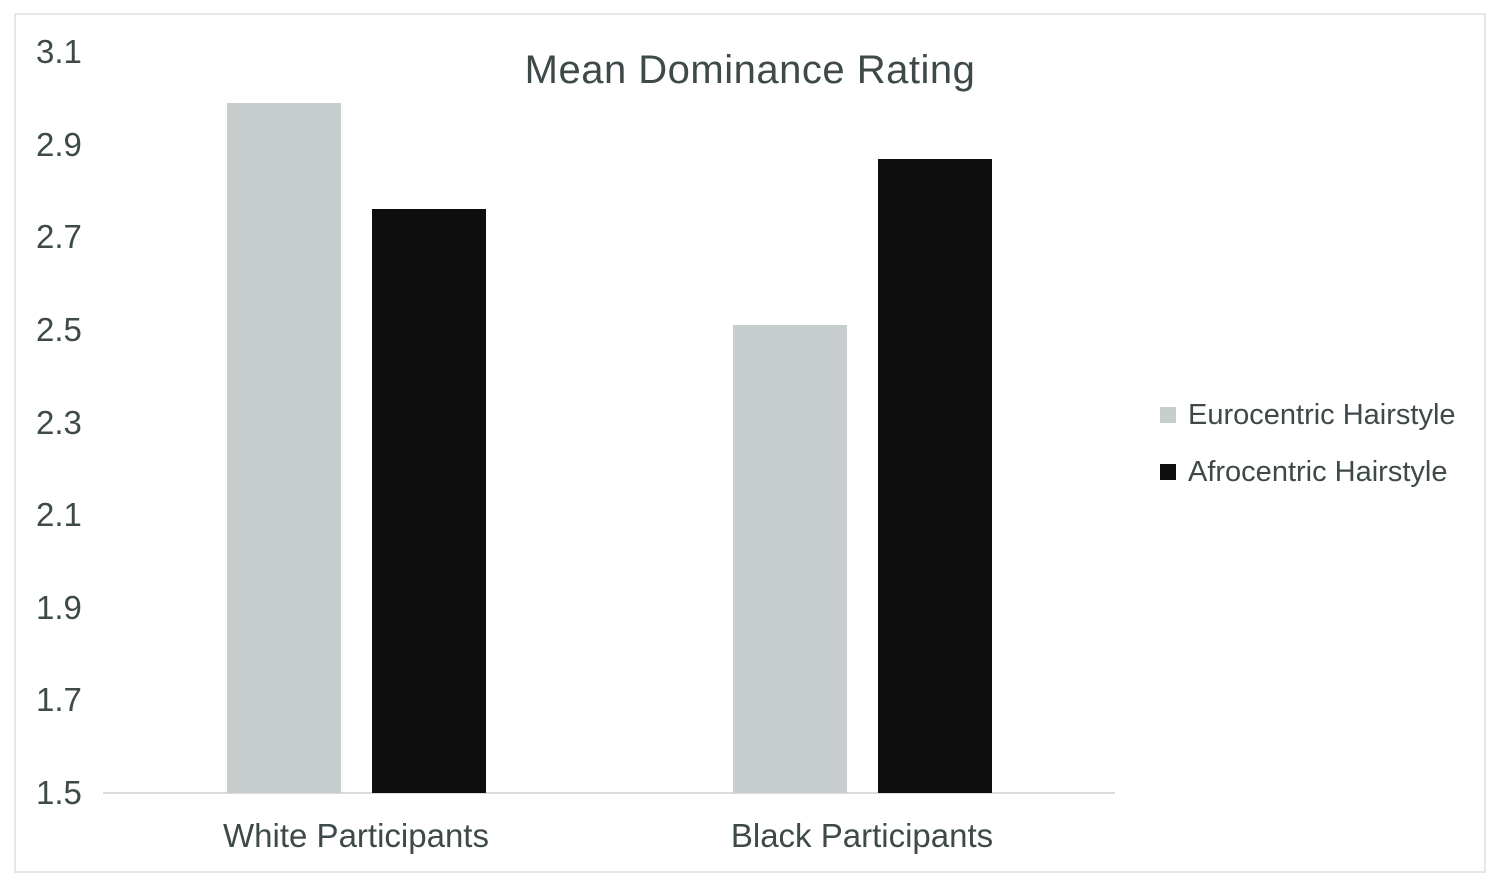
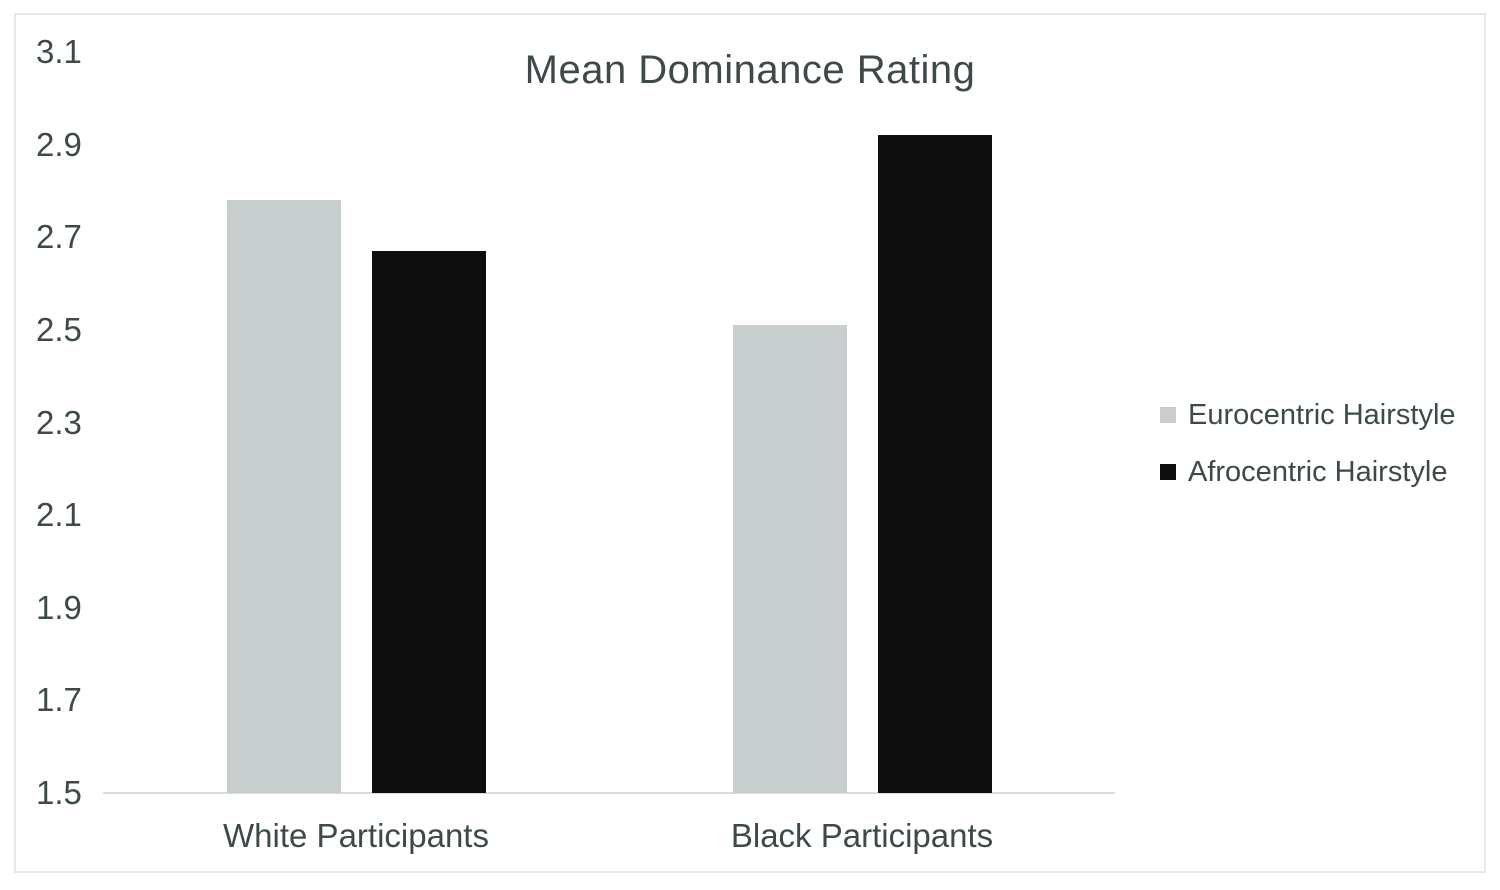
Eurocentric Hairstyle/White Participants: 2.99 -> 2.78
Afrocentric Hairstyle/White Participants: 2.76 -> 2.67
Afrocentric Hairstyle/Black Participants: 2.87 -> 2.92
